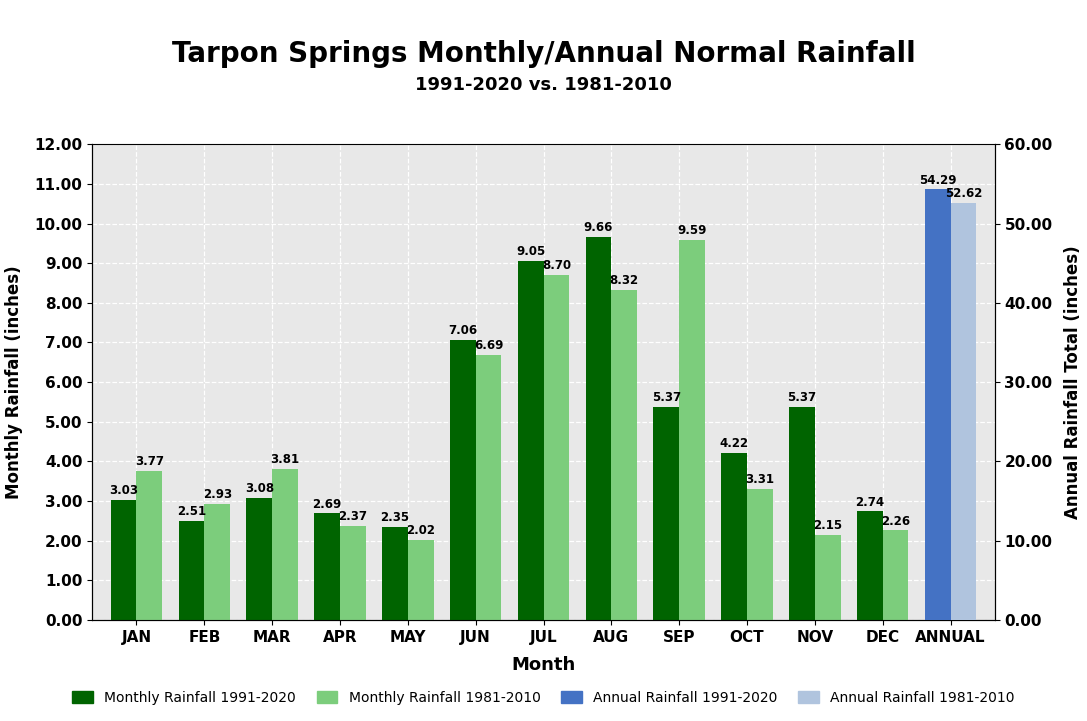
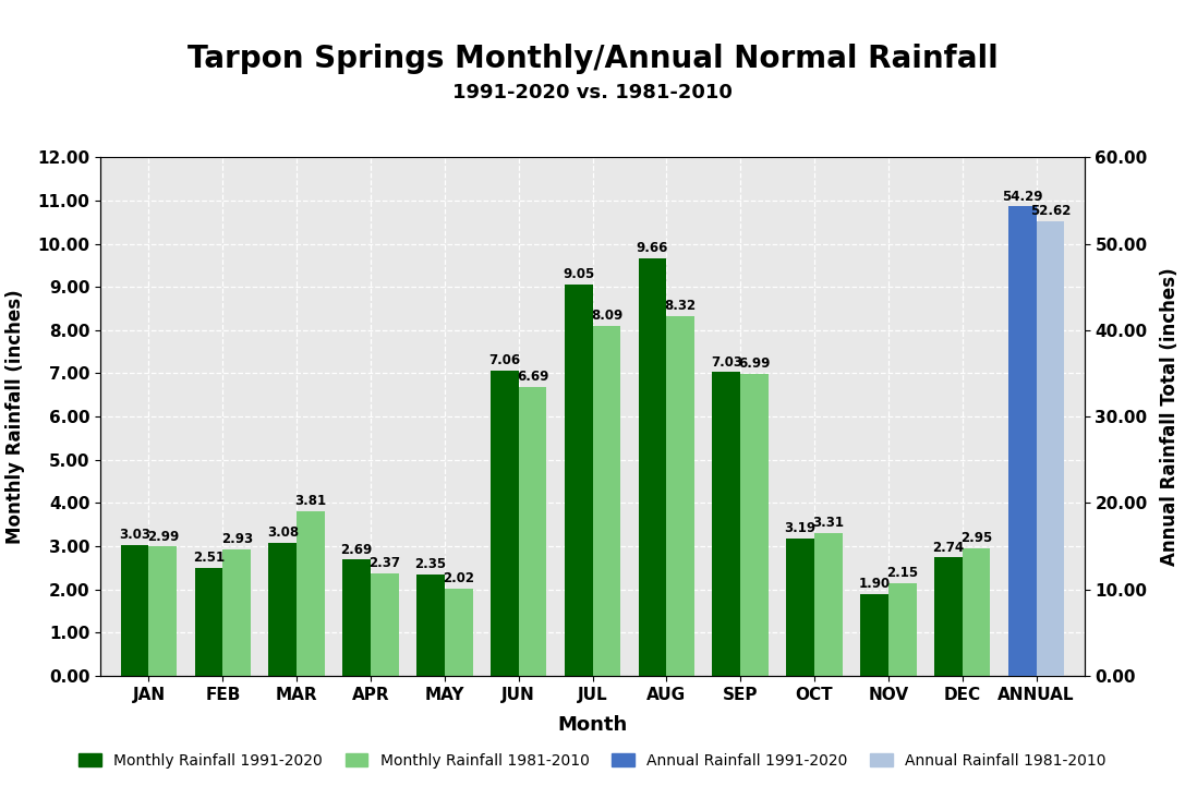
Monthly Rainfall 1981-2010/JAN: 3.77 -> 2.99
Monthly Rainfall 1981-2010/JUL: 8.70 -> 8.09
Monthly Rainfall 1991-2020/SEP: 5.37 -> 7.03
Monthly Rainfall 1981-2010/SEP: 9.59 -> 6.99
Monthly Rainfall 1991-2020/OCT: 4.22 -> 3.19
Monthly Rainfall 1991-2020/NOV: 5.37 -> 1.90
Monthly Rainfall 1981-2010/DEC: 2.26 -> 2.95
